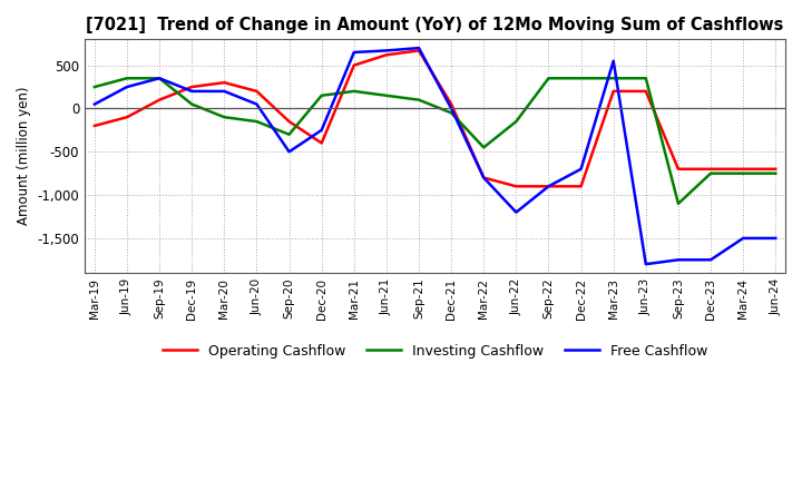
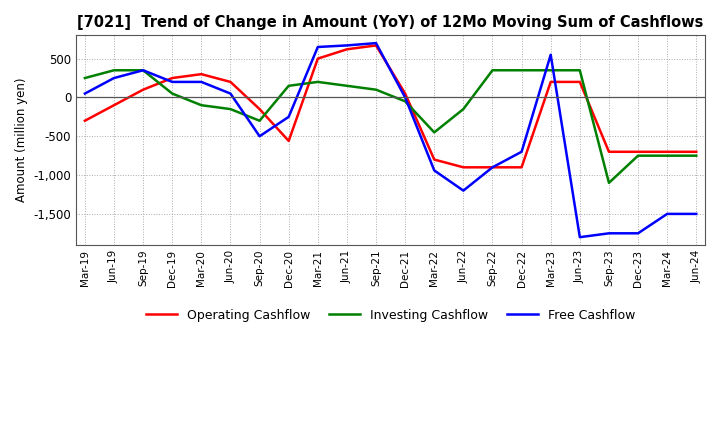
Operating Cashflow/Mar-19: -200 -> -300
Operating Cashflow/Dec-20: -400 -> -560
Free Cashflow/Mar-22: -800 -> -940
